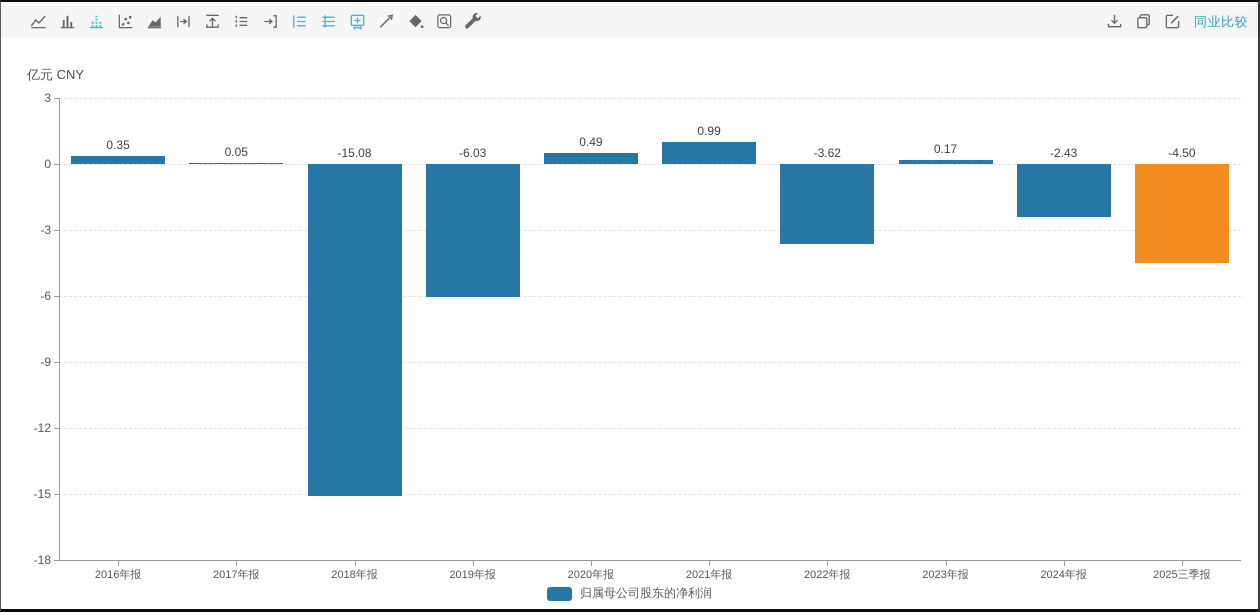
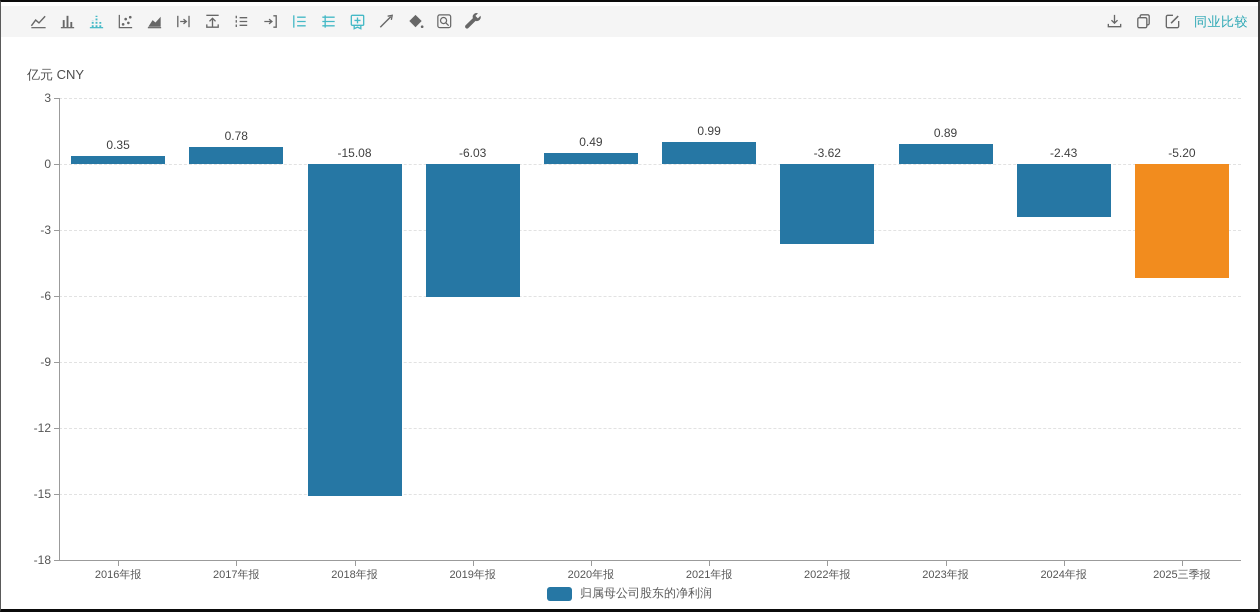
2017年报: 0.05 -> 0.78
2023年报: 0.17 -> 0.89
2025三季报: -4.50 -> -5.20
